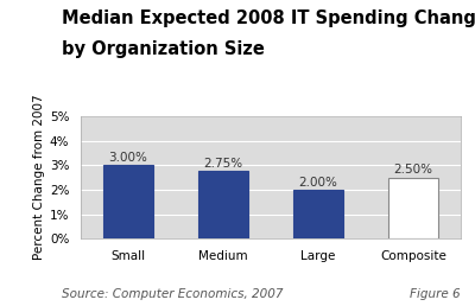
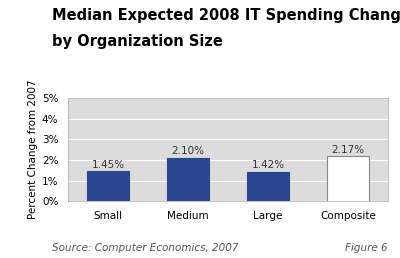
Small: 3.00% -> 1.45%
Medium: 2.75% -> 2.10%
Large: 2.00% -> 1.42%
Composite: 2.50% -> 2.17%
